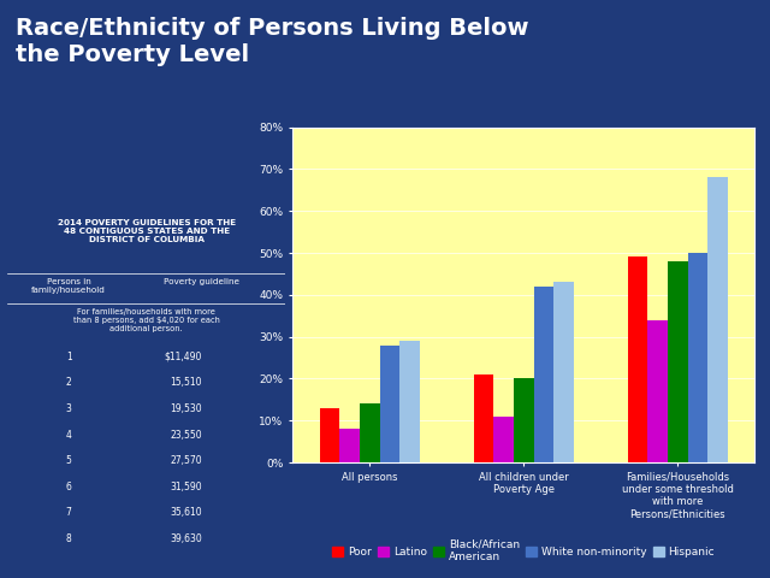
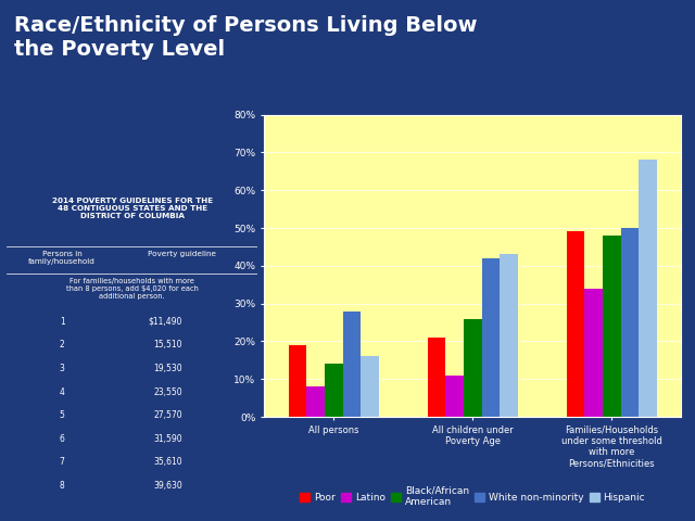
Poor/All persons: 13% -> 19%
Hispanic/All persons: 29% -> 16%
Black/African American/All children under Poverty Age: 20% -> 26%
